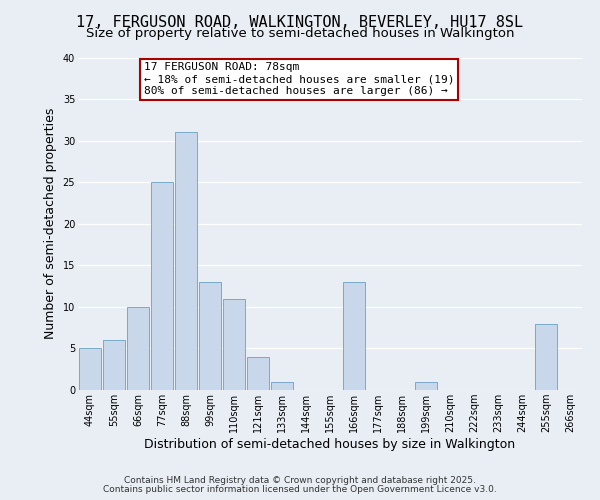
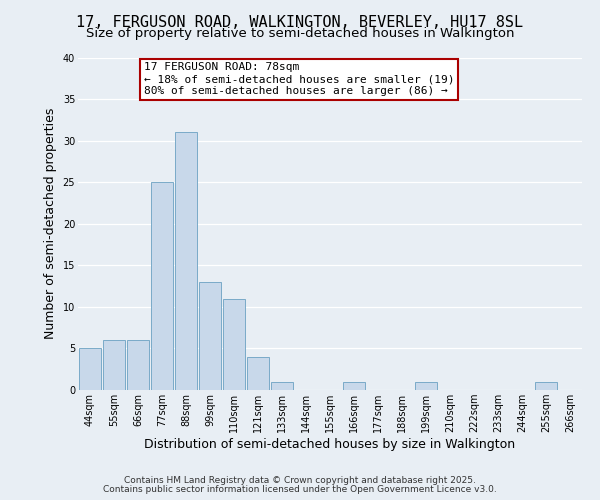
66sqm: 10 -> 6
166sqm: 13 -> 1
255sqm: 8 -> 1
